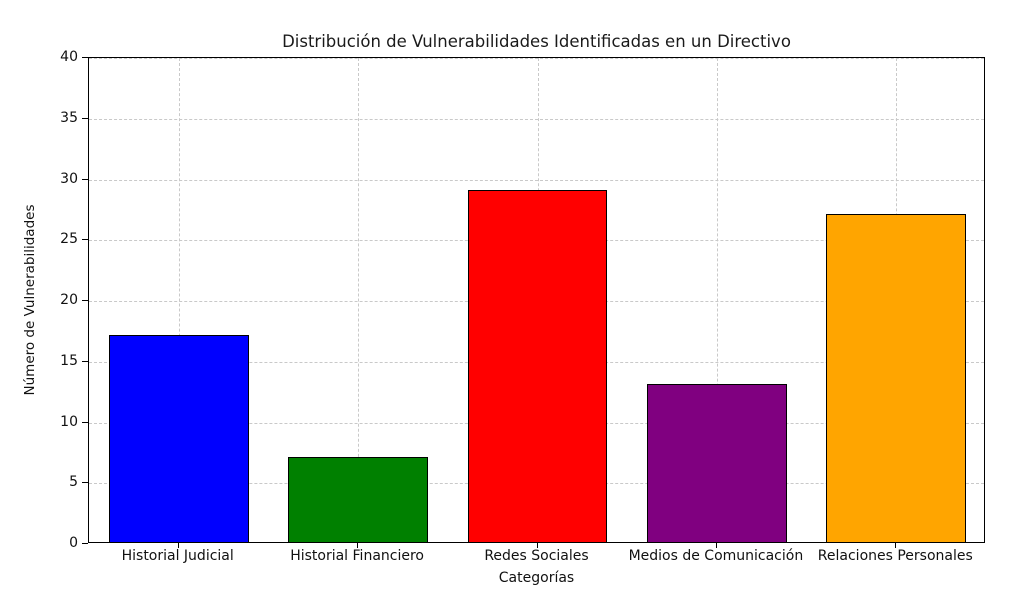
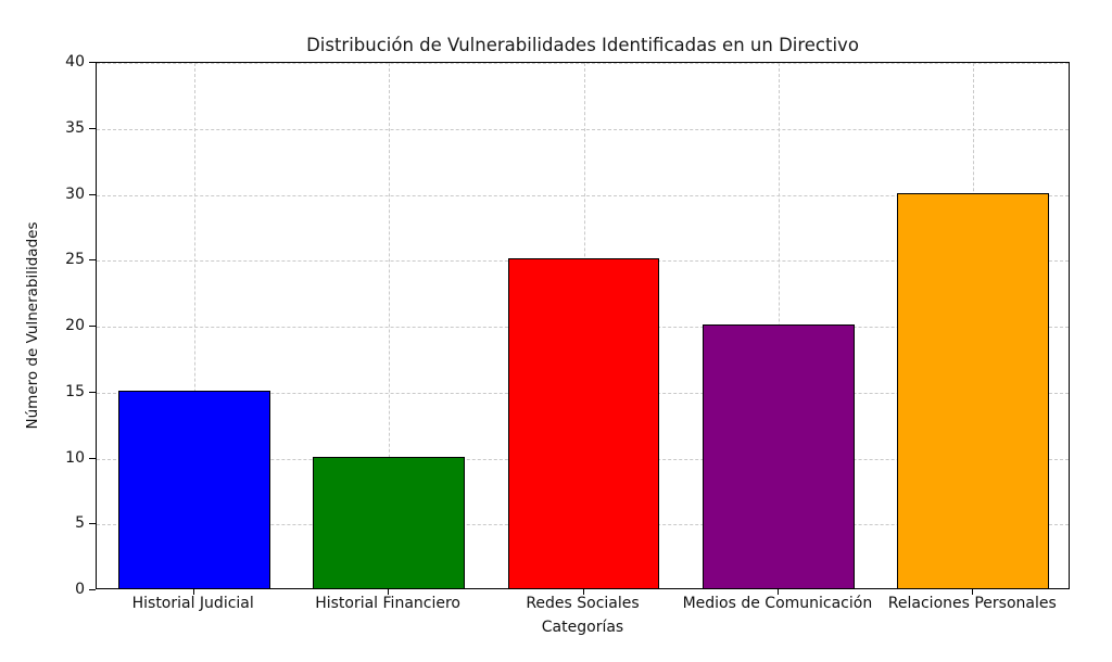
Historial Judicial: 17 -> 15
Historial Financiero: 7 -> 10
Redes Sociales: 29 -> 25
Medios de Comunicación: 13 -> 20
Relaciones Personales: 27 -> 30
